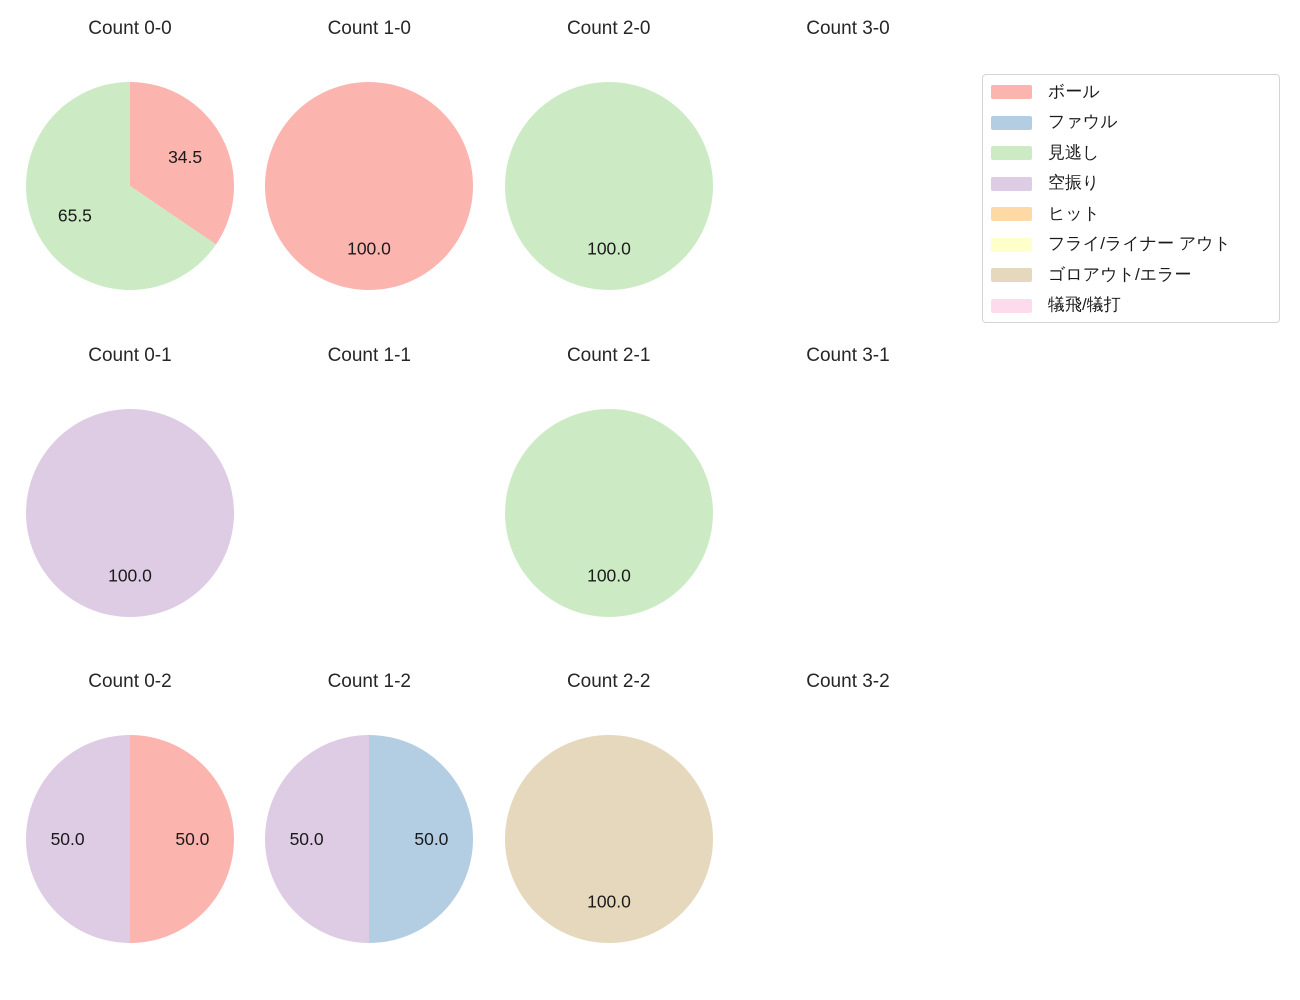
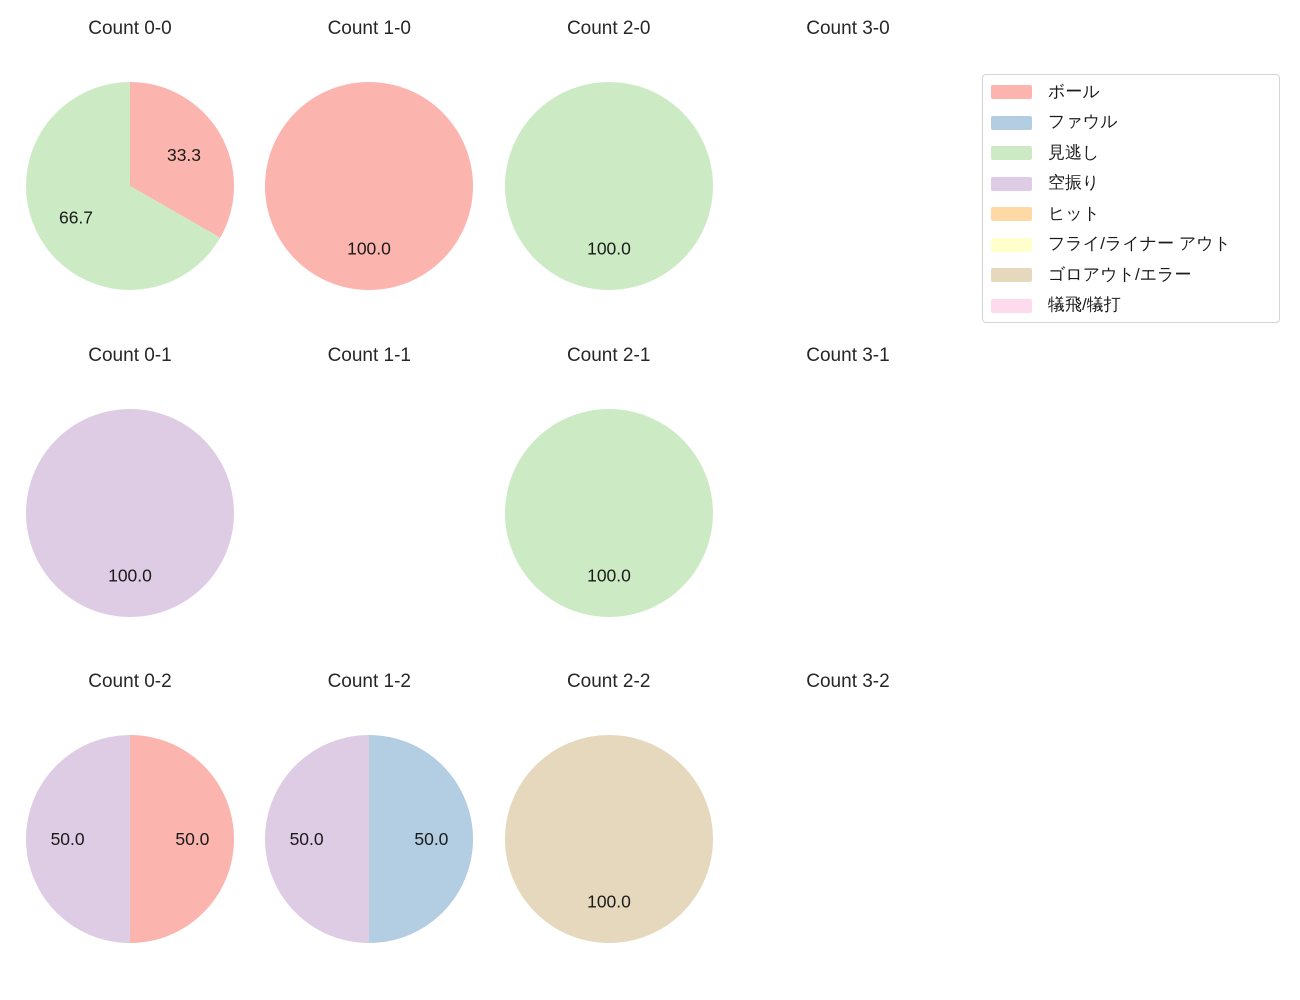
Count 0-0/ボール: 34.5 -> 33.3
Count 0-0/見逃し: 65.5 -> 66.7
